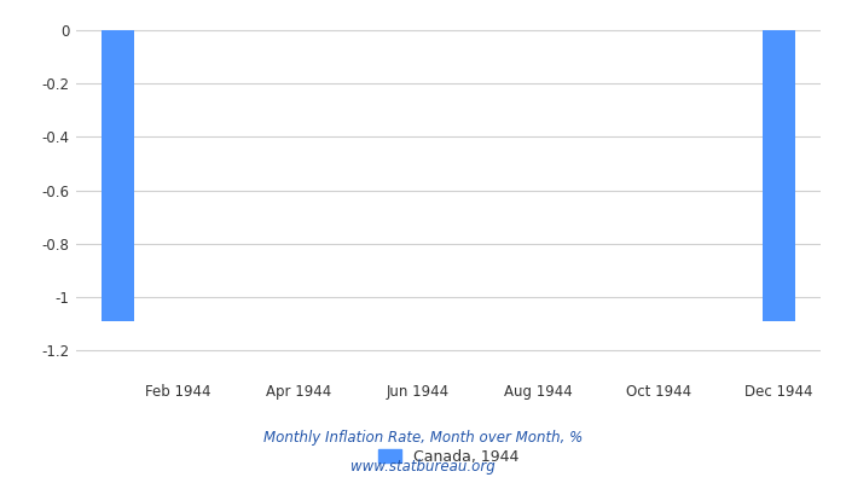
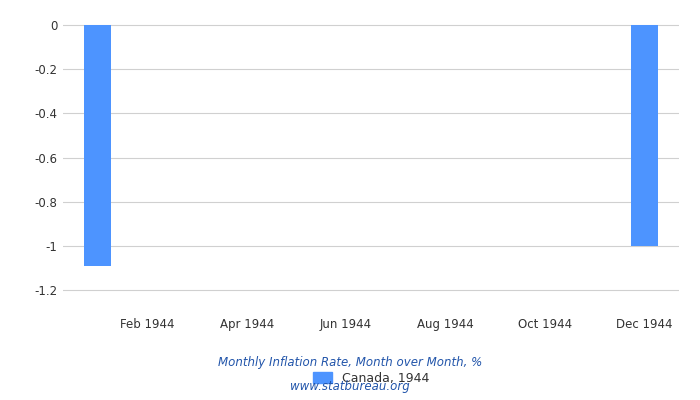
Dec 1944: -1.09 -> -1.00
